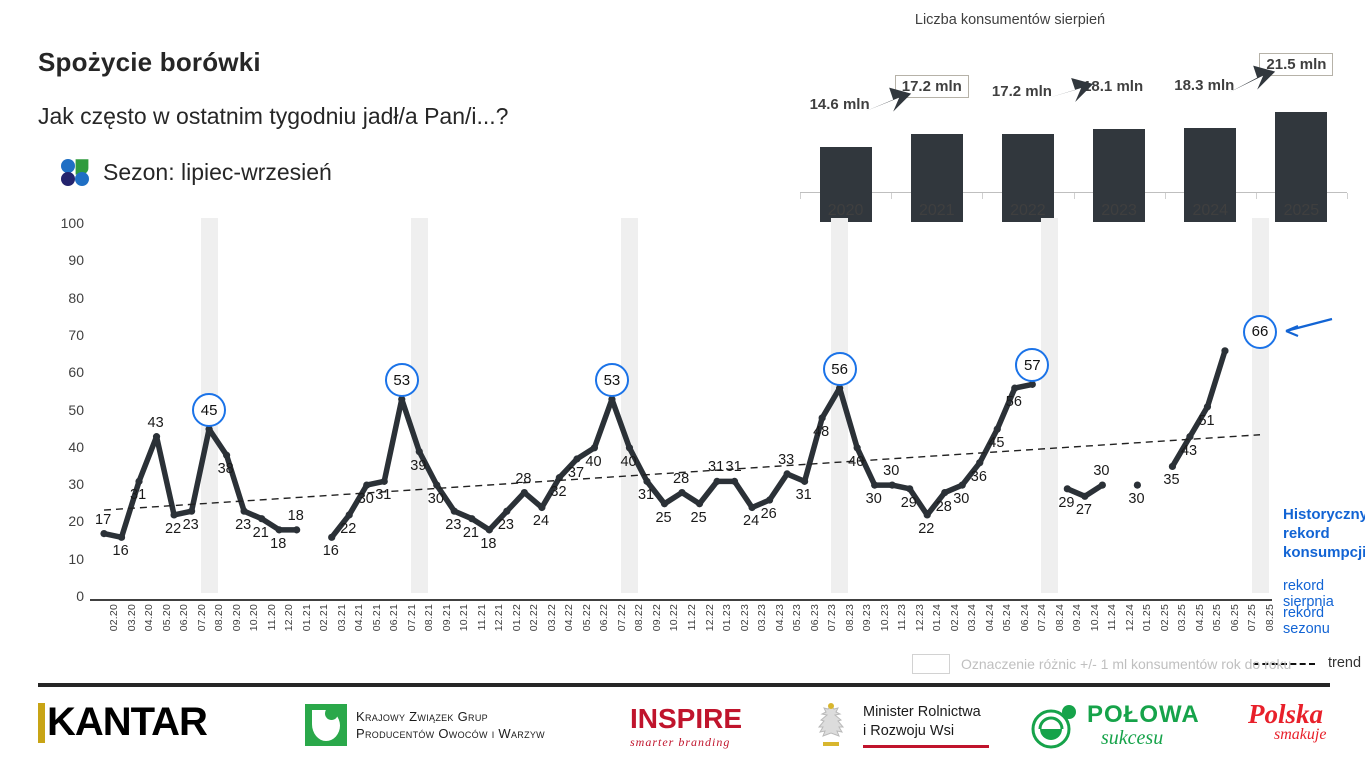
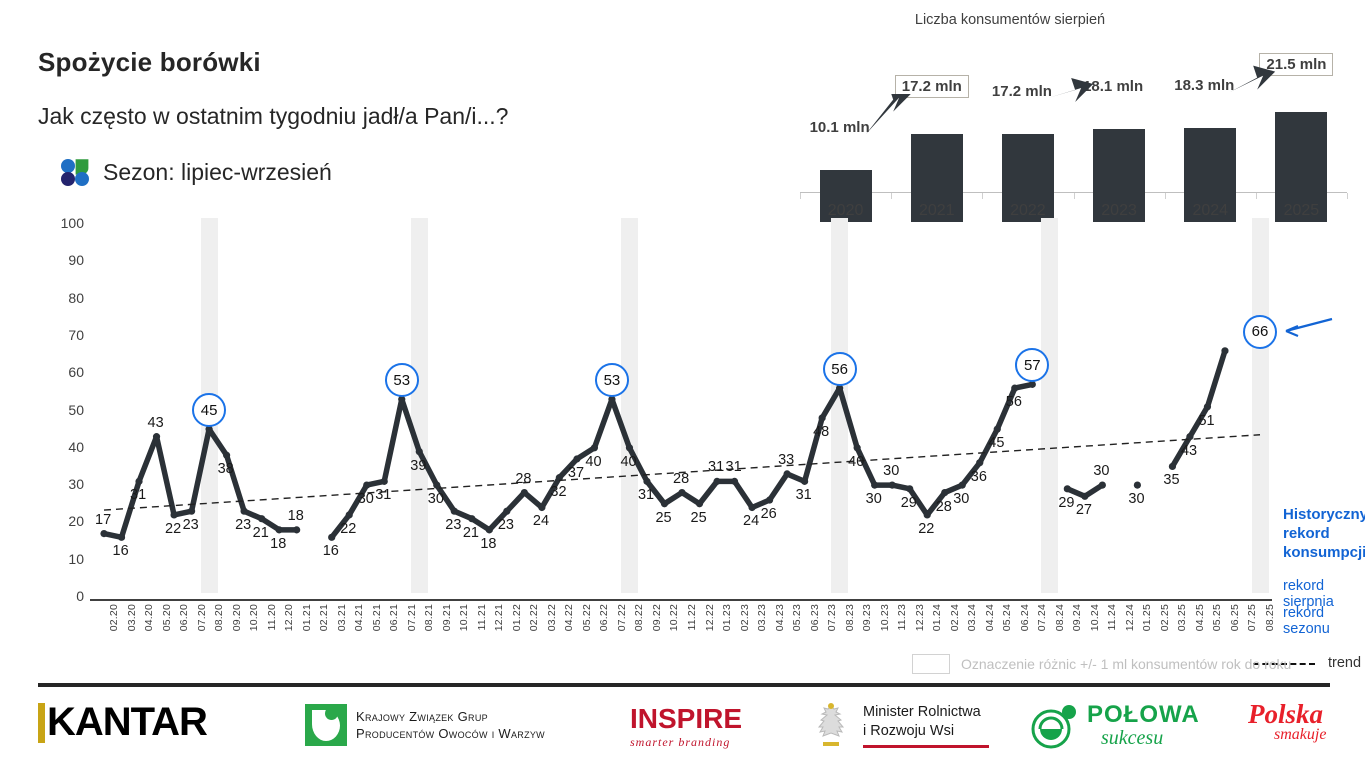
Liczba konsumentów sierpień/2020: 14.6 -> 10.1
